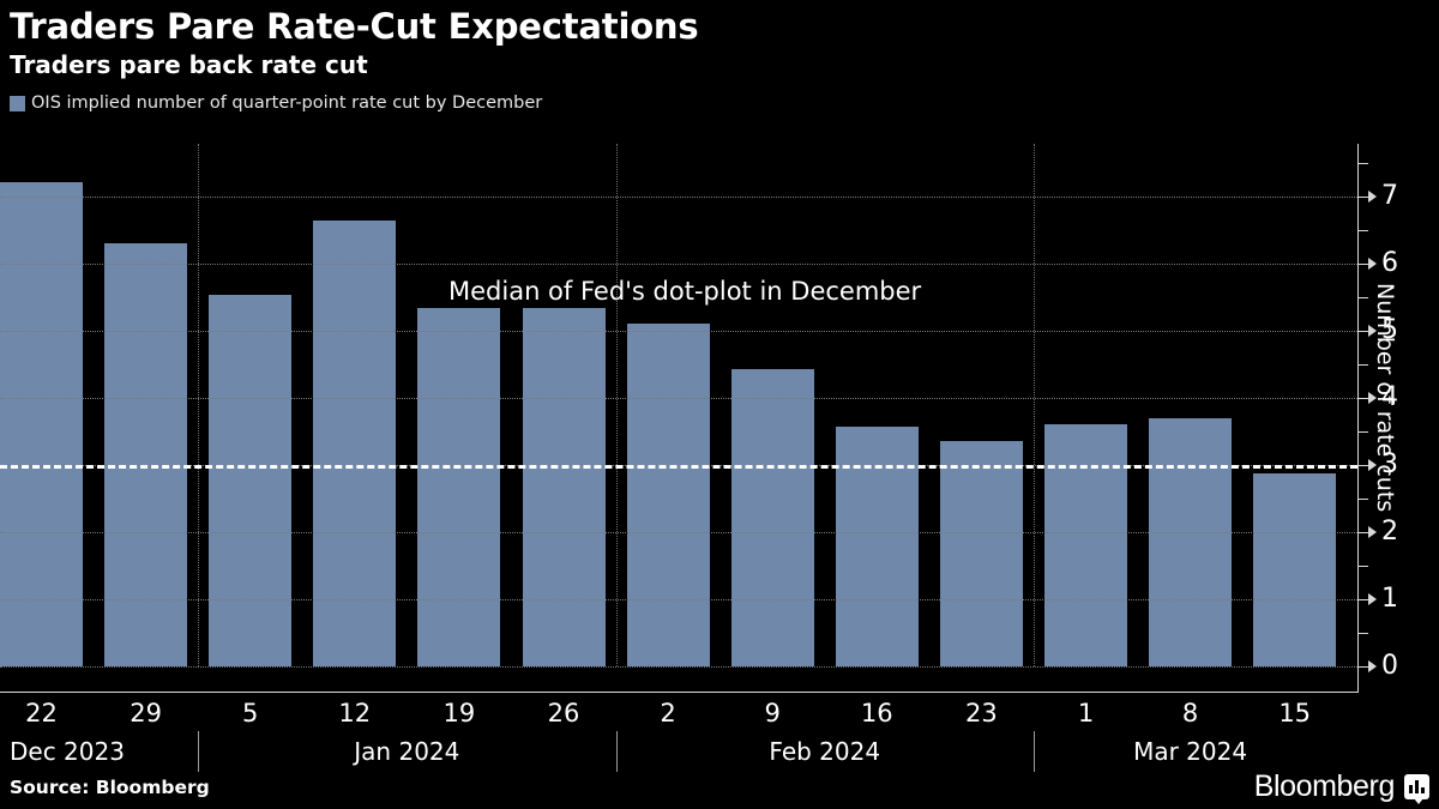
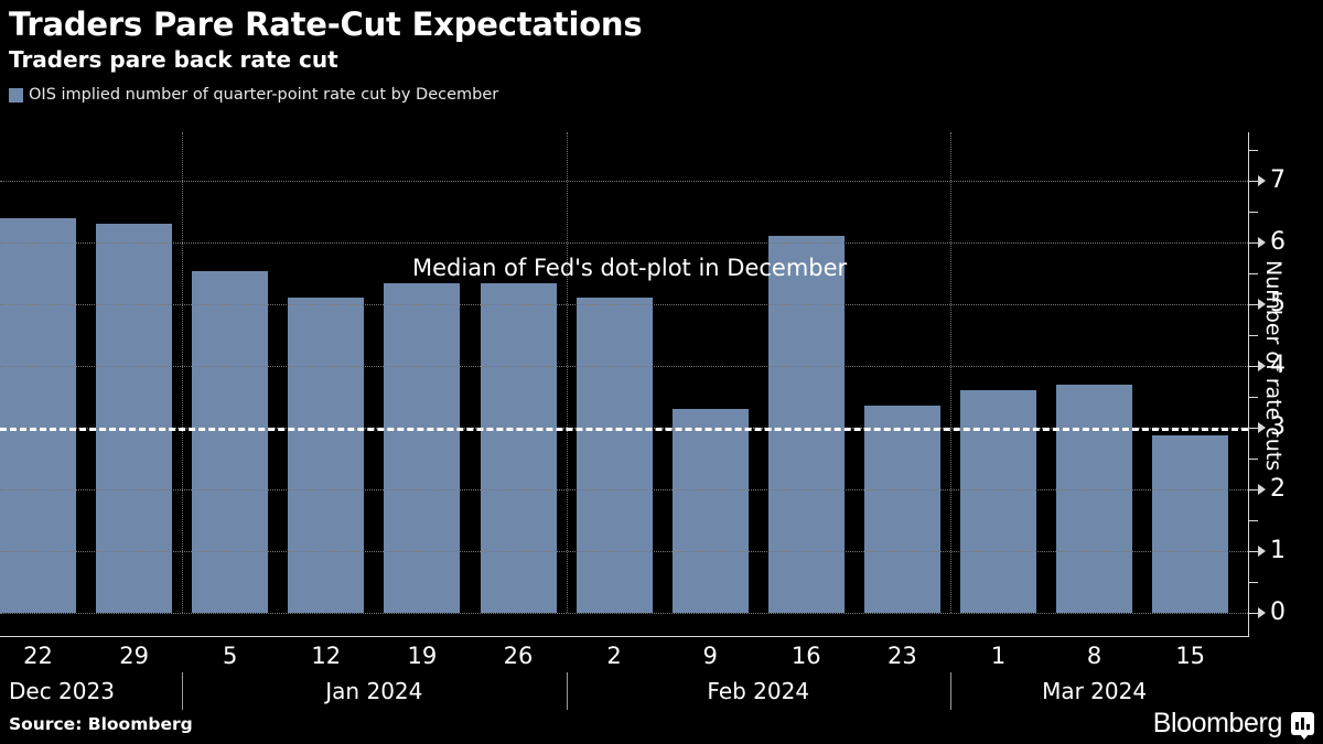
22: 7.2 -> 6.4
12: 6.7 -> 5.1
9: 4.4 -> 3.3
16: 3.6 -> 6.1
